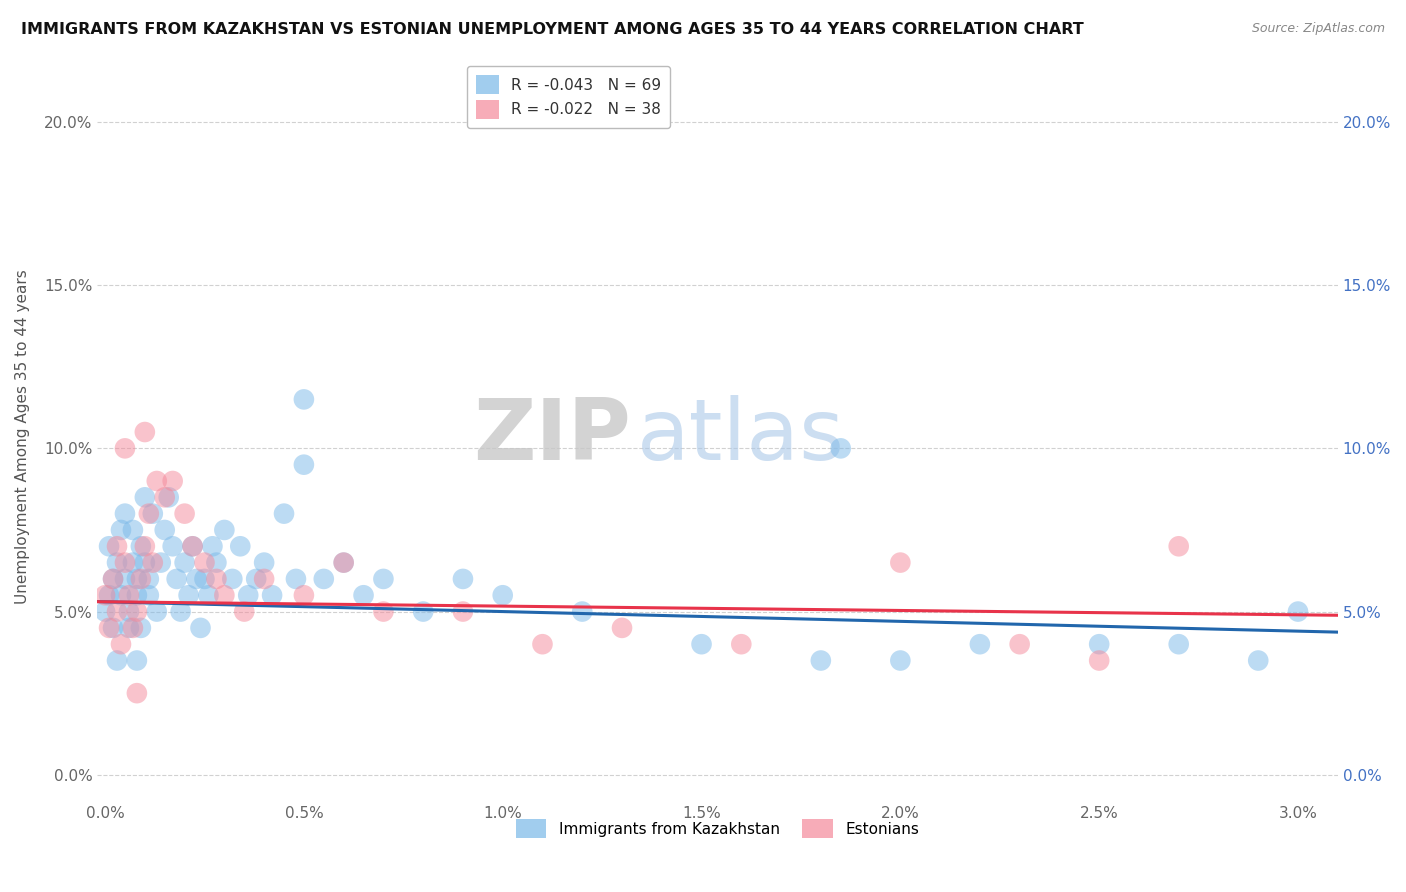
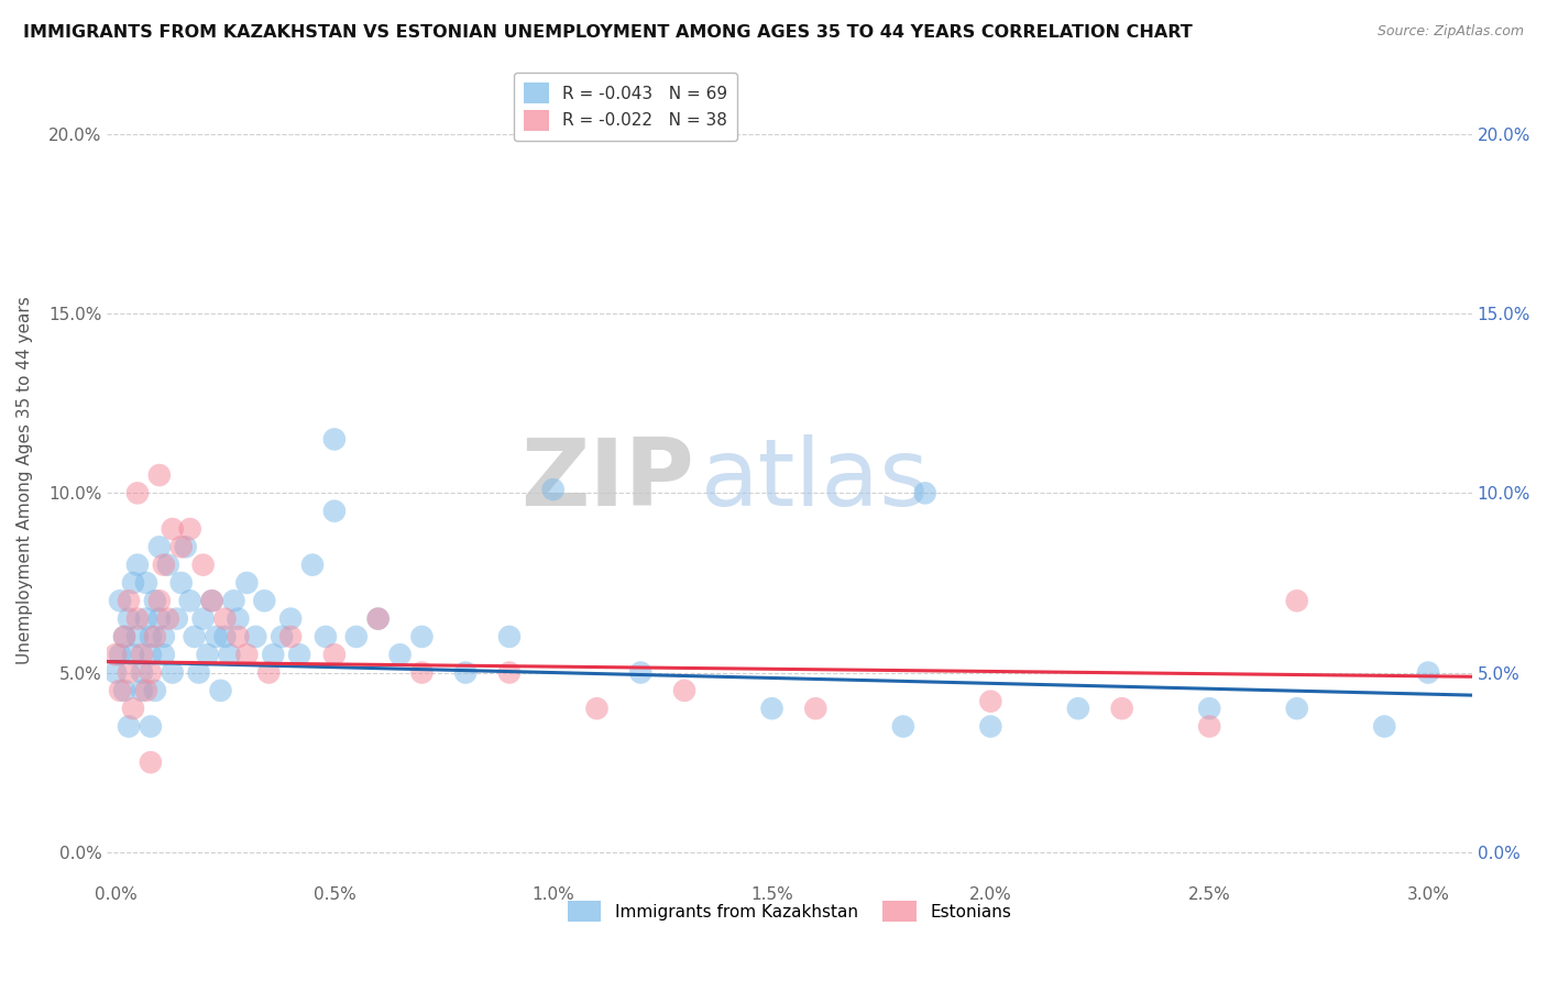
Immigrants from Kazakhstan/1.0%: 5.5% -> 10.1%
Estonians/2.0%: 6.5% -> 4.2%
